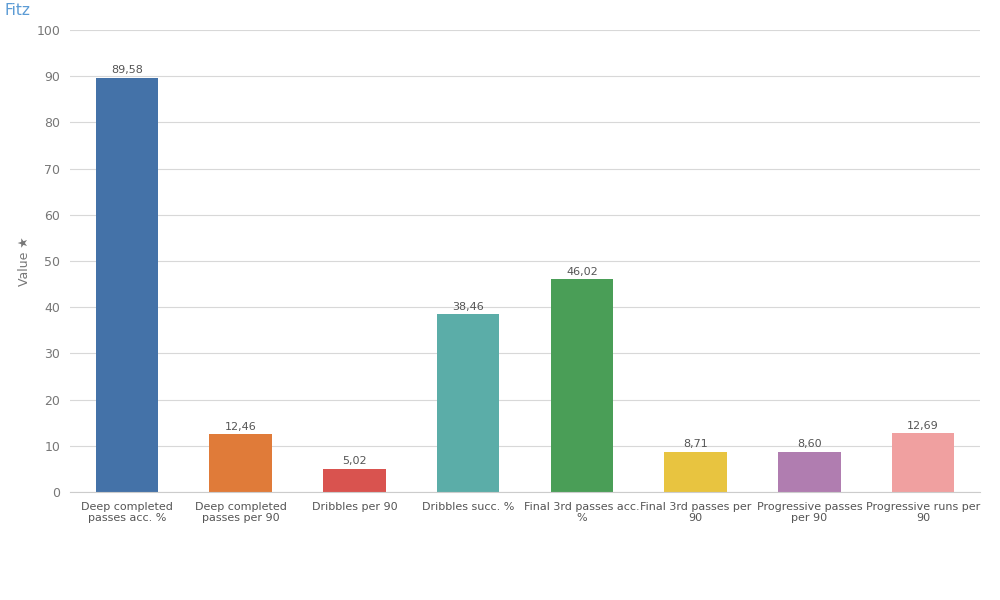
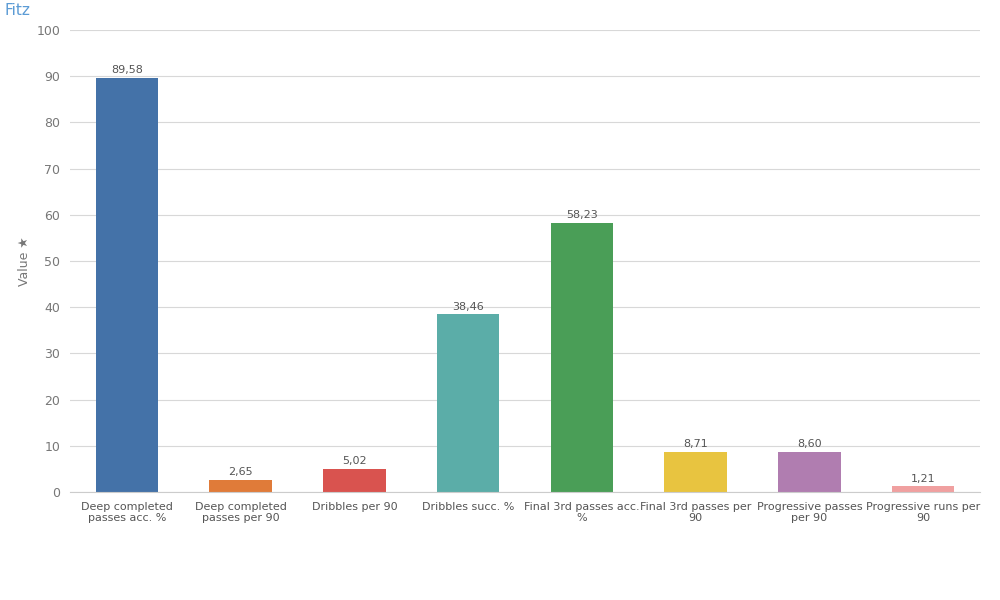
Deep completed passes per 90: 12,46 -> 2,65
Final 3rd passes acc. %: 46,02 -> 58,23
Progressive runs per 90: 12,69 -> 1,21
